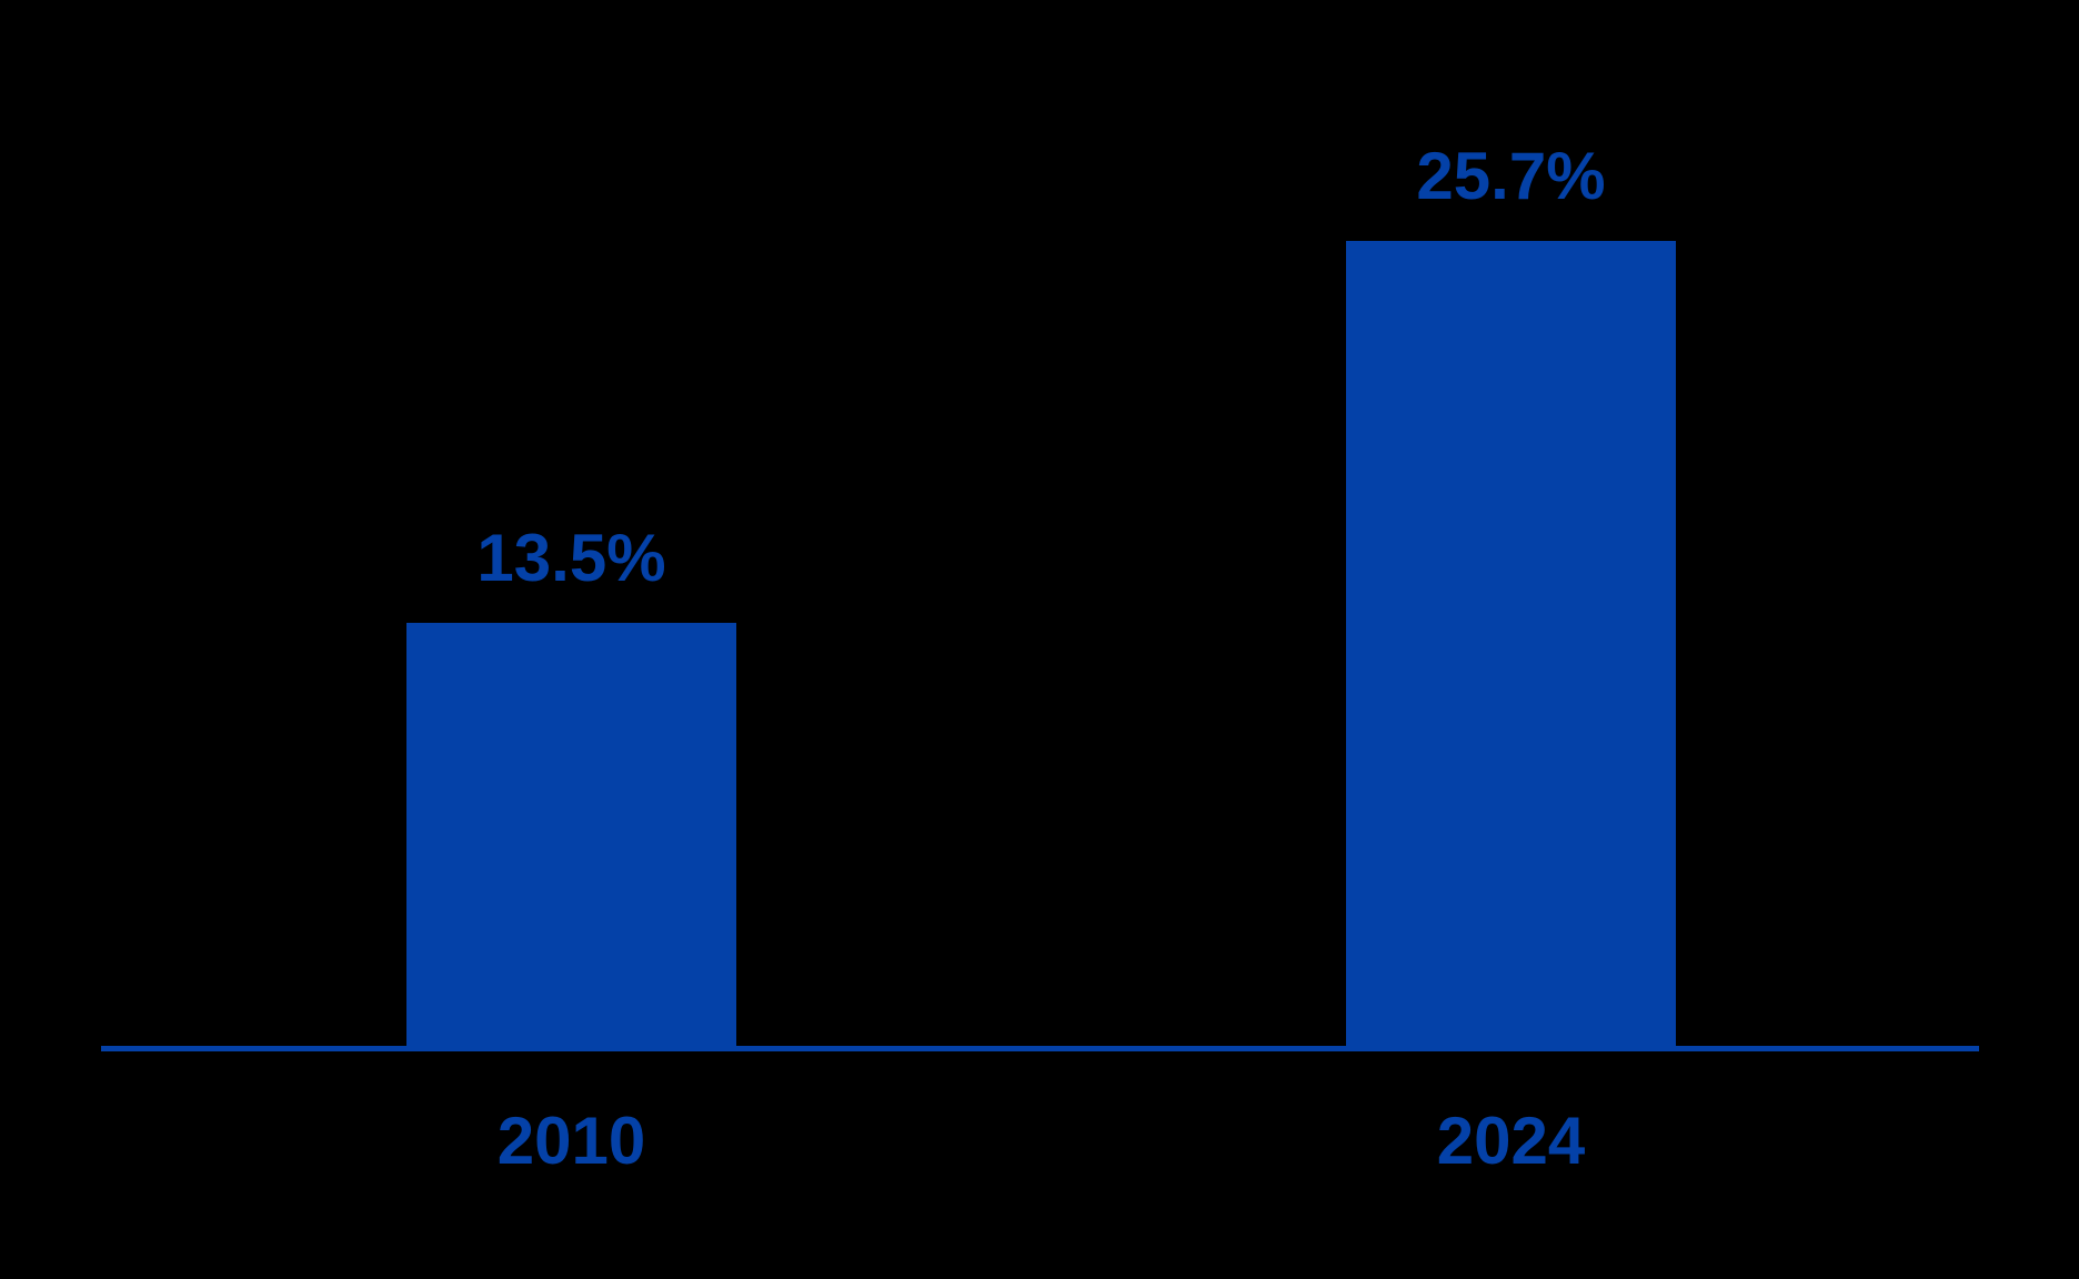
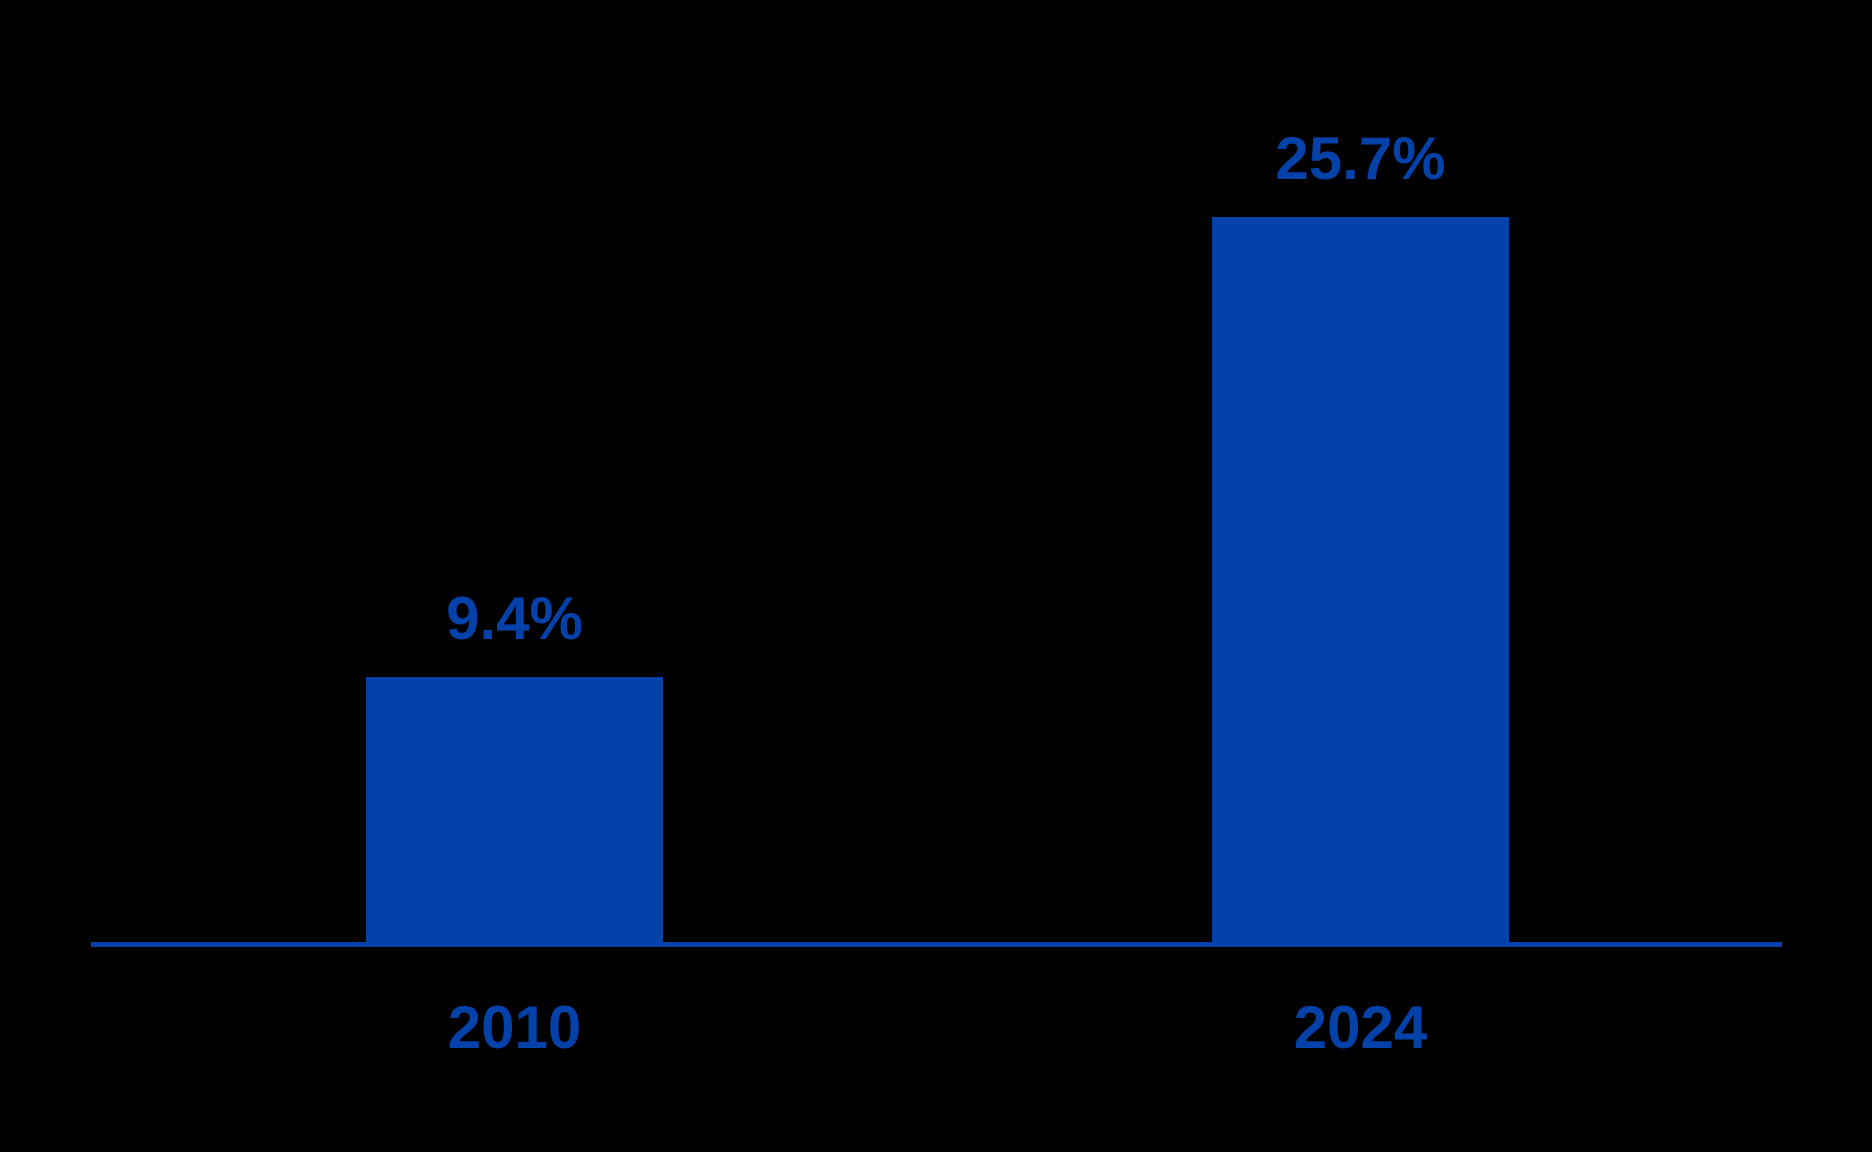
2010: 13.5% -> 9.4%
